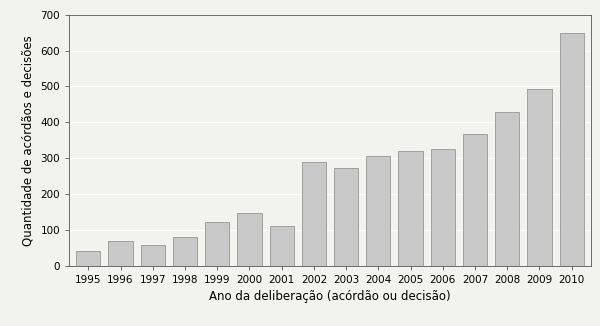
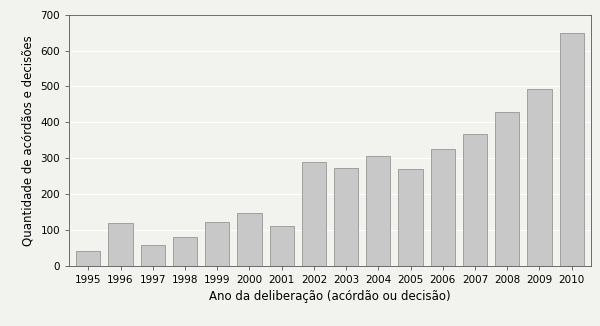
1996: 68 -> 120
2005: 320 -> 270
